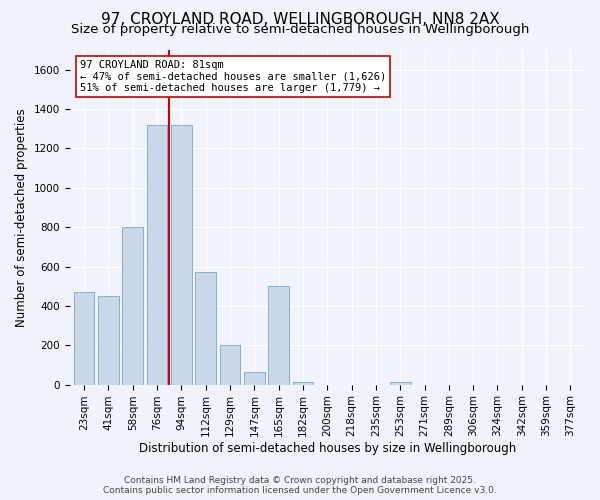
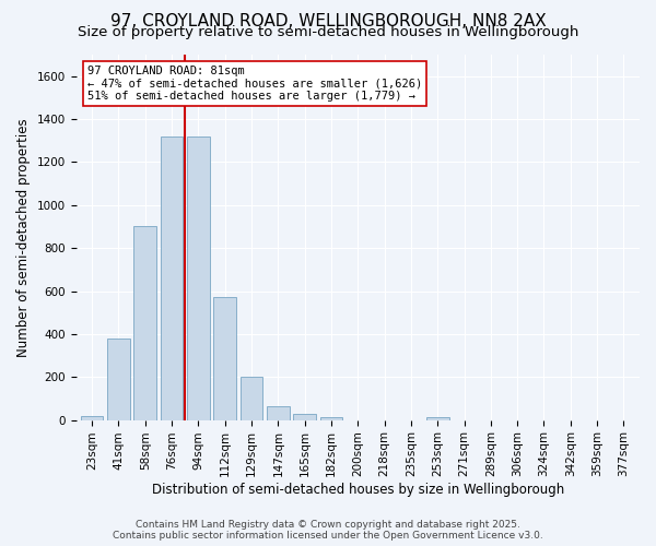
23sqm: 470 -> 20
41sqm: 450 -> 380
58sqm: 800 -> 900
165sqm: 500 -> 30
